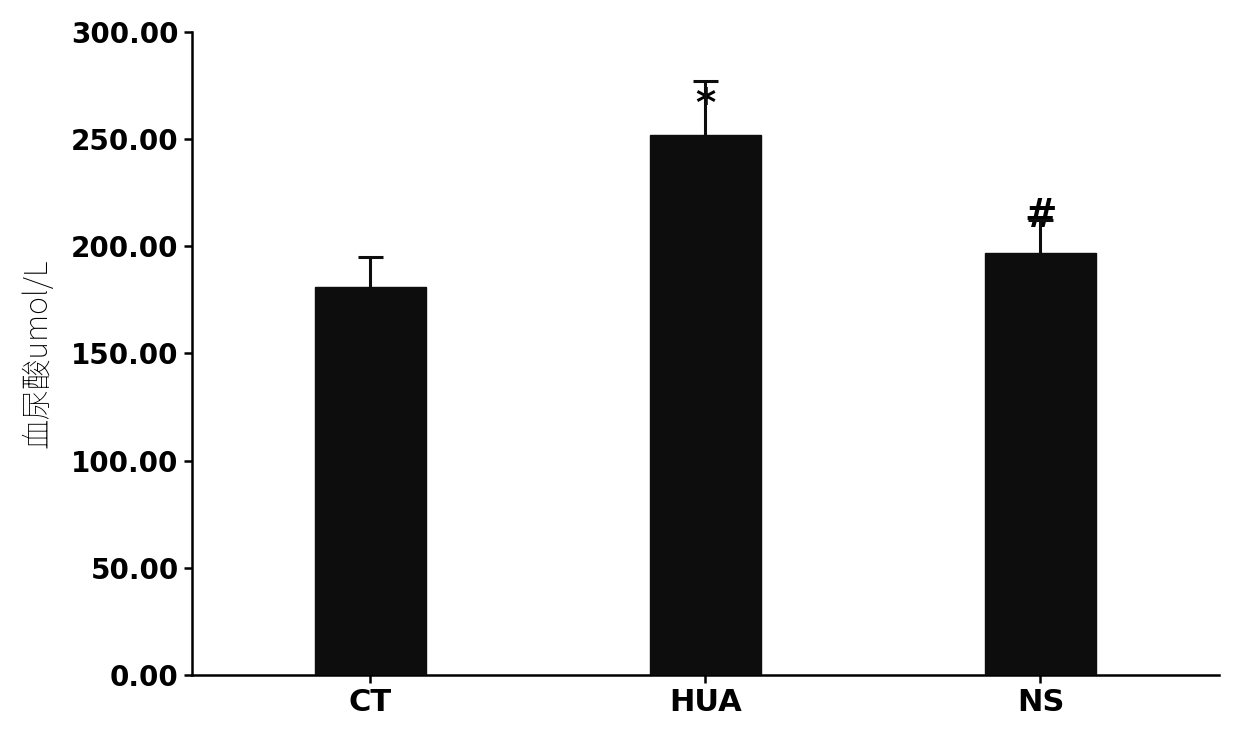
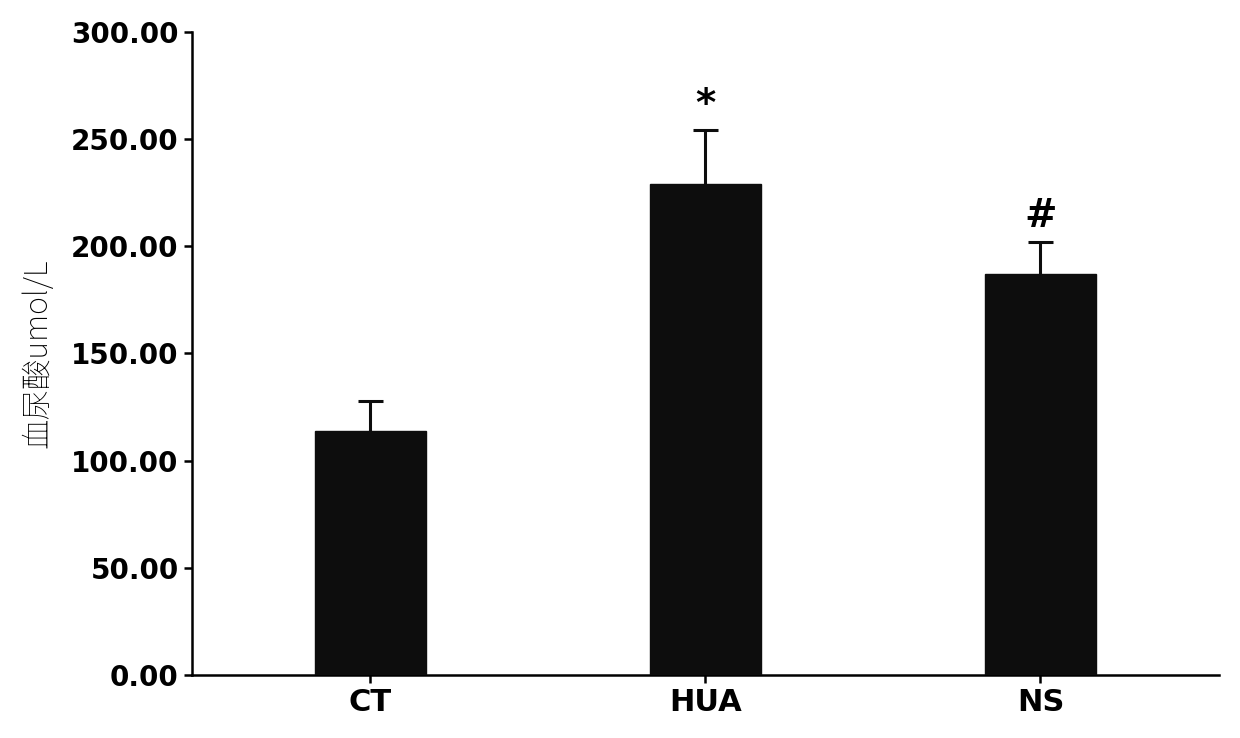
CT: 181 -> 114
HUA: 252 -> 229
NS: 197 -> 187
